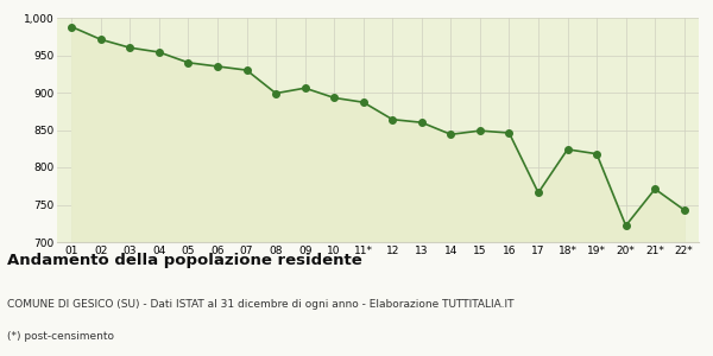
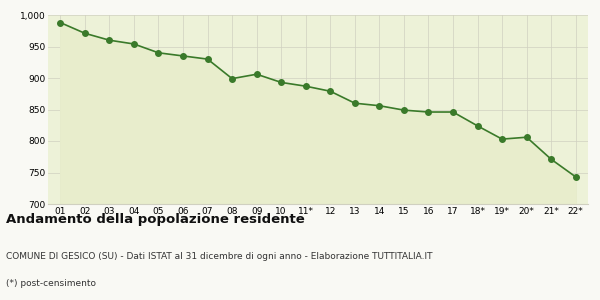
12: 864 -> 879
14: 844 -> 856
17: 766 -> 846
19*: 818 -> 803
20*: 722 -> 806
